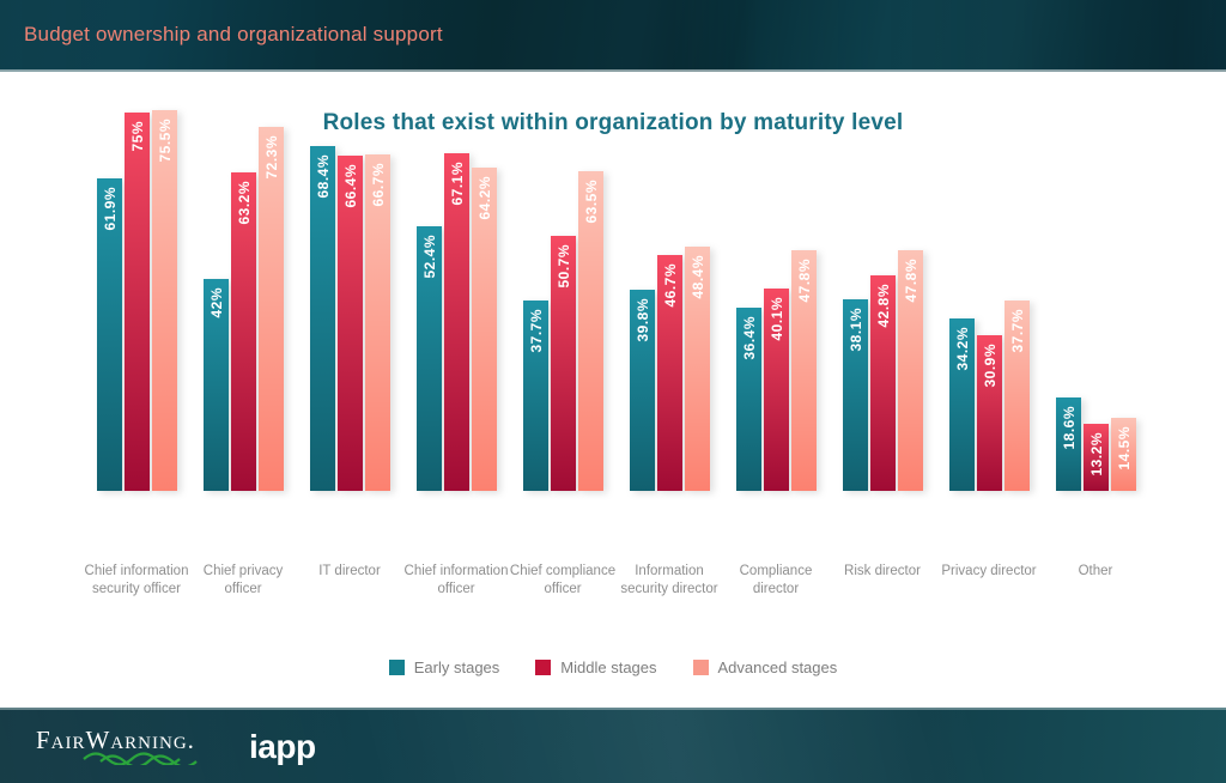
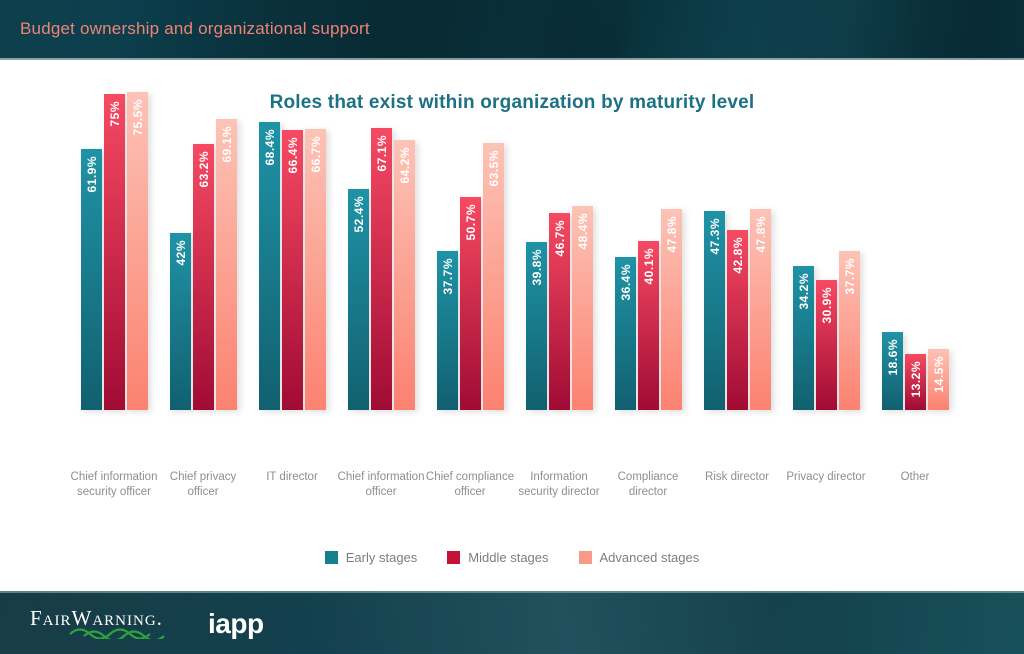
Advanced stages/Chief privacy officer: 72.3% -> 69.1%
Early stages/Risk director: 38.1% -> 47.3%
